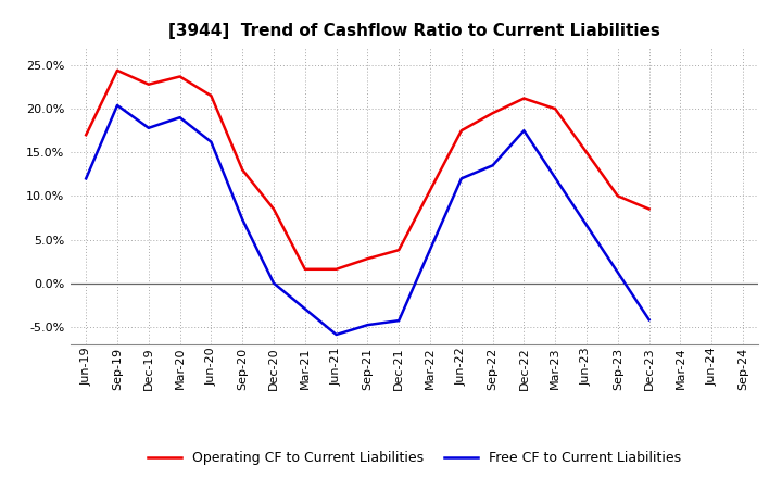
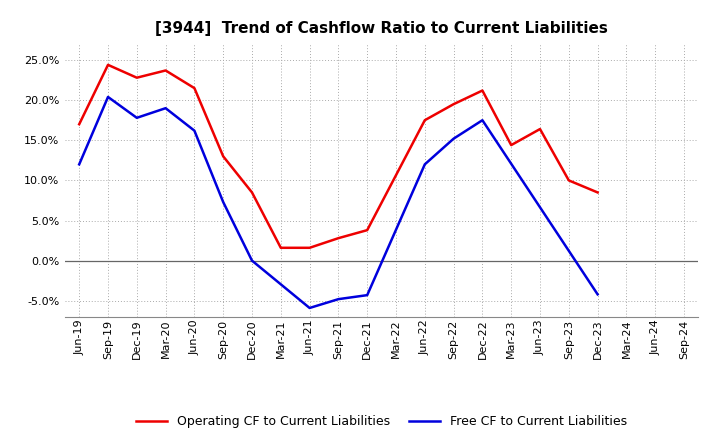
Free CF to Current Liabilities/Sep-22: 13.5% -> 15.2%
Operating CF to Current Liabilities/Mar-23: 20.0% -> 14.4%
Operating CF to Current Liabilities/Jun-23: 15.0% -> 16.4%
